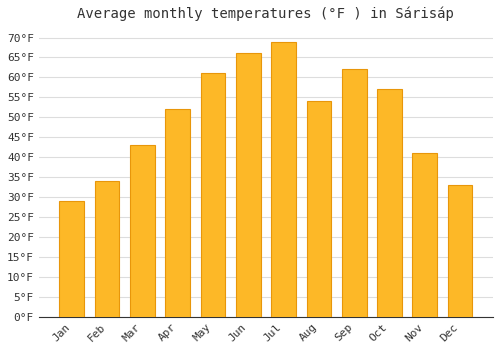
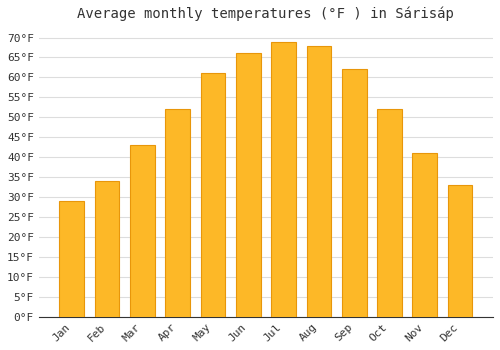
Aug: 54°F -> 68°F
Oct: 57°F -> 52°F
